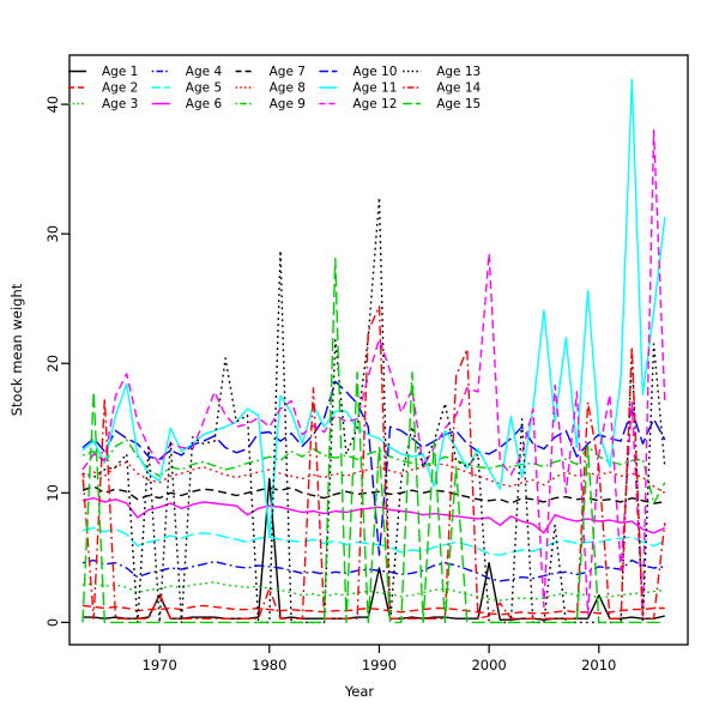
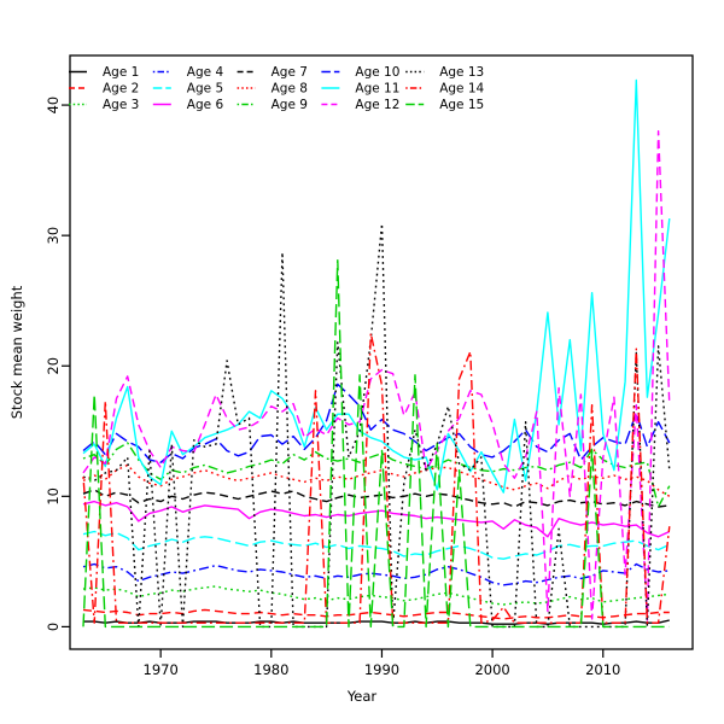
Age 1/1970: 2.1 -> 0.3
Age 14/1970: 2.2 -> 0.3
Age 1/1980: 11.1 -> 0.4
Age 11/1980: 6.6 -> 18.1
Age 12/1980: 15.1 -> 16.9
Age 14/1980: 2.6 -> 0.3
Age 1/1990: 4.2 -> 0.4
Age 10/1990: 5.2 -> 15.9
Age 12/1990: 21.9 -> 19.7
Age 13/1990: 32.8 -> 30.9
Age 14/1990: 24.4 -> 18.5
Age 1/2000: 4.6 -> 0.2
Age 12/2000: 28.5 -> 15.6
Age 1/2010: 2.1 -> 0.2
Age 14/2010: 12.0 -> 0.3
